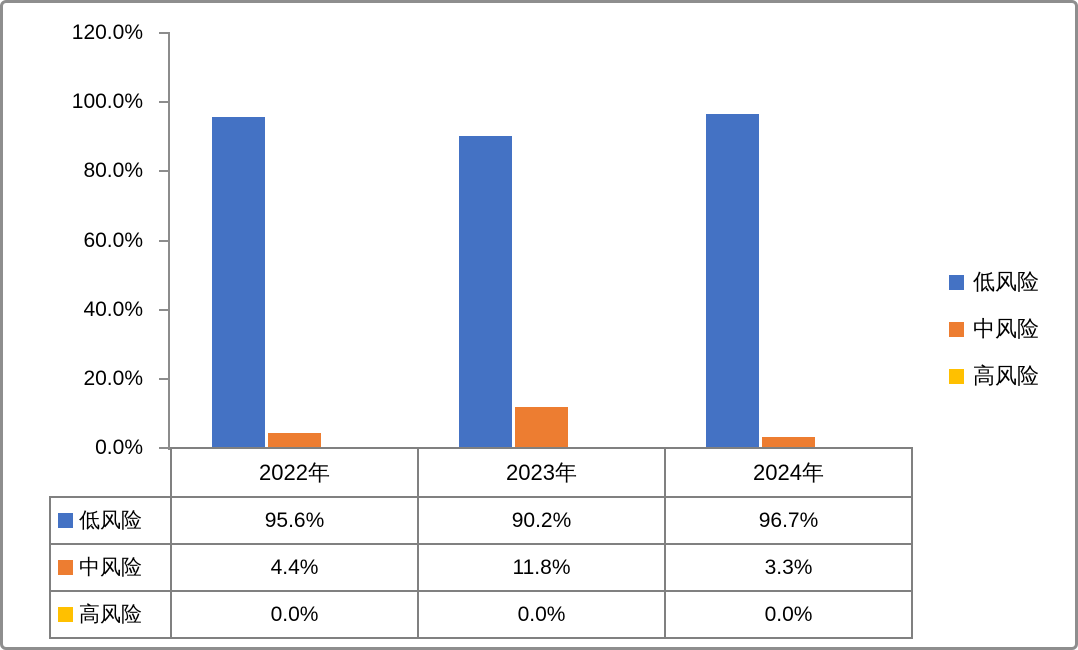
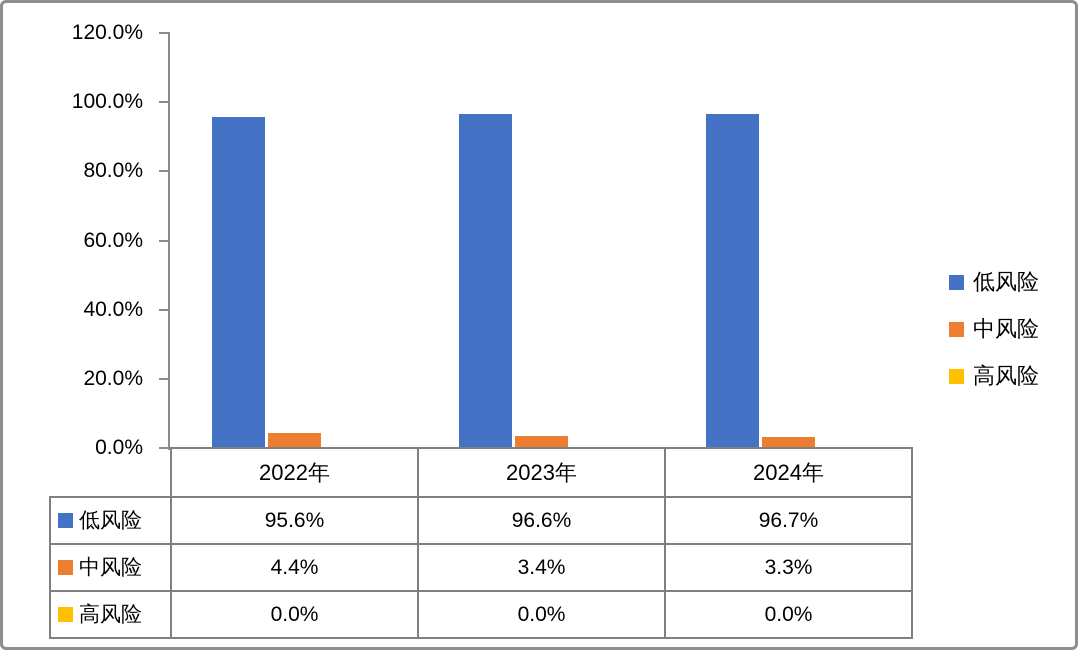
低风险/2023年: 90.2% -> 96.6%
中风险/2023年: 11.8% -> 3.4%
